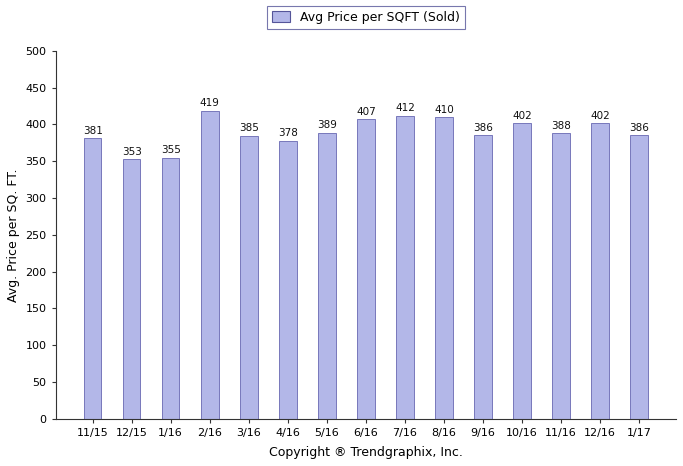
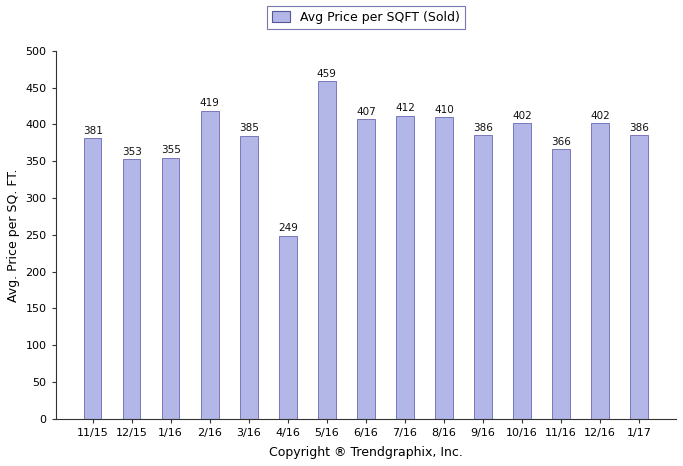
4/16: 378 -> 249
5/16: 389 -> 459
11/16: 388 -> 366
